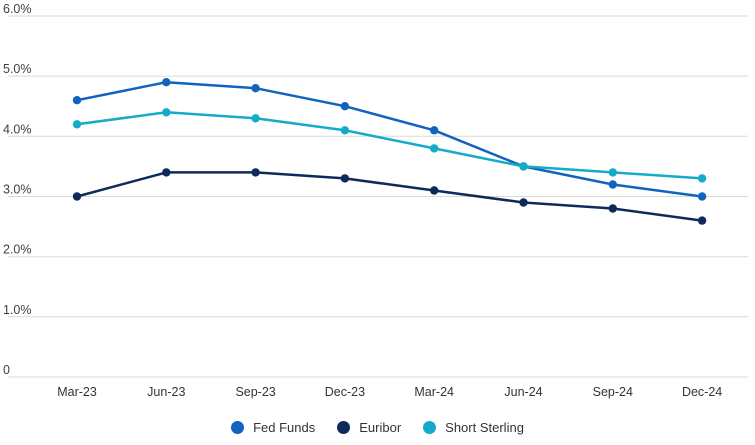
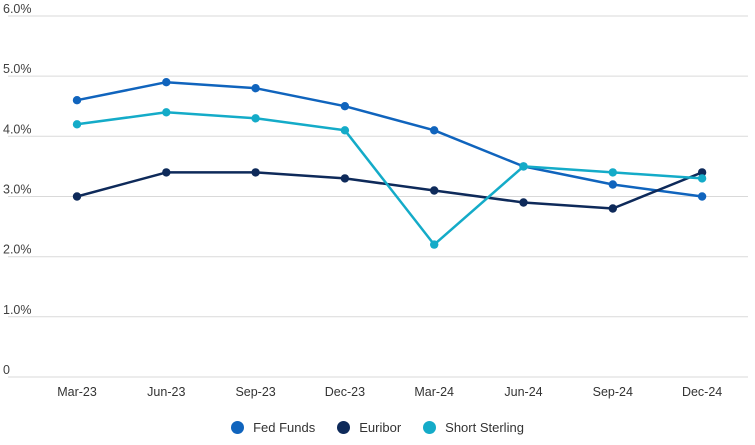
Short Sterling/Mar-24: 3.8% -> 2.2%
Euribor/Dec-24: 2.6% -> 3.4%
